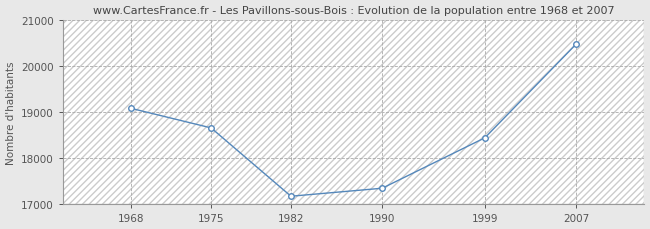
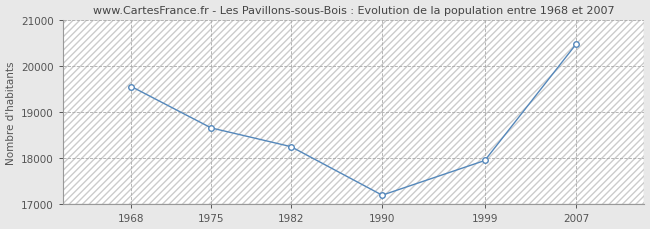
1968: 19080 -> 19550
1982: 17180 -> 18250
1990: 17350 -> 17200
1999: 18440 -> 17950
